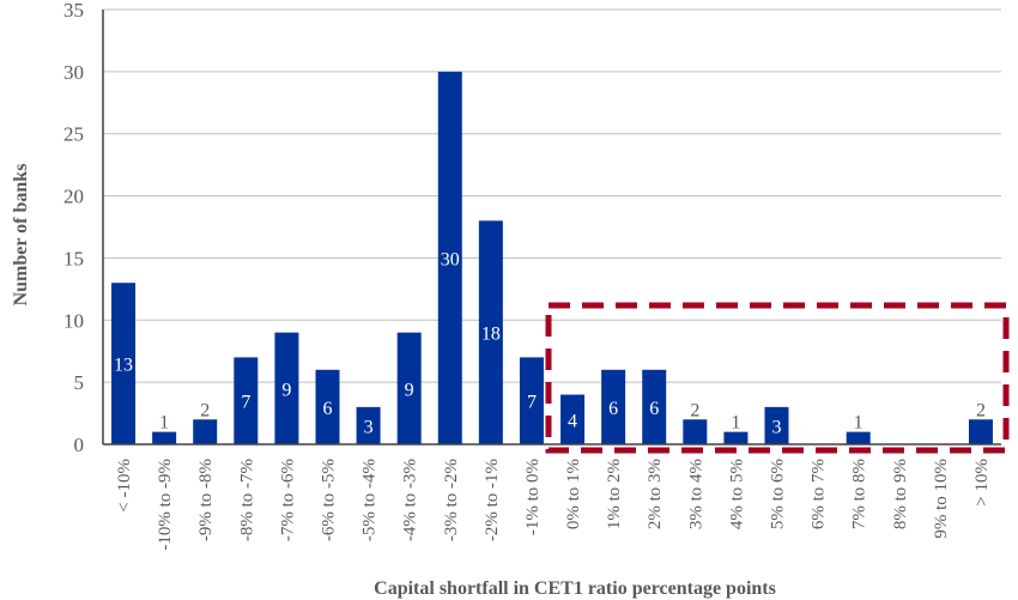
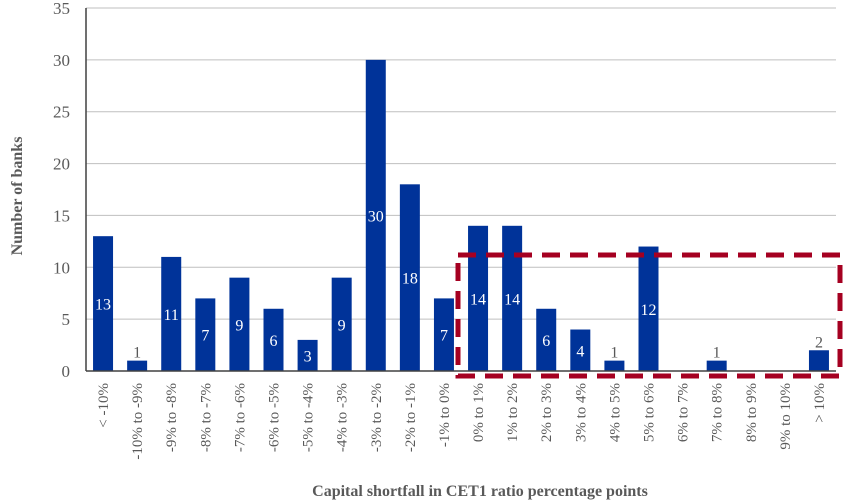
-9% to -8%: 2 -> 11
0% to 1%: 4 -> 14
1% to 2%: 6 -> 14
3% to 4%: 2 -> 4
5% to 6%: 3 -> 12
